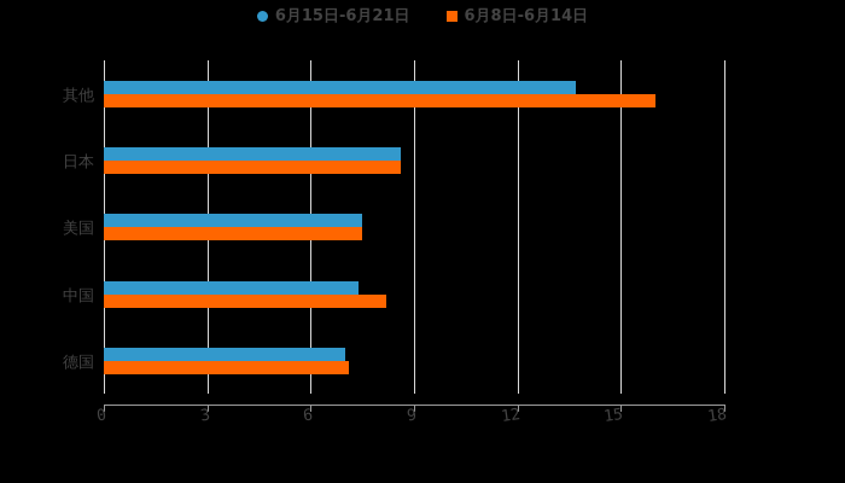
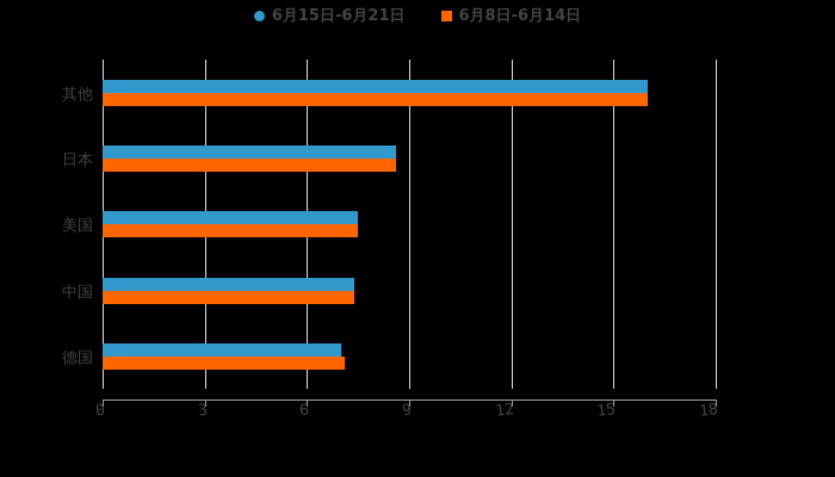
6月15日-6月21日/其他: 13.7 -> 16.0
6月8日-6月14日/中国: 8.2 -> 7.4
